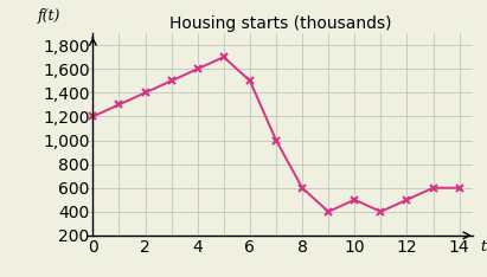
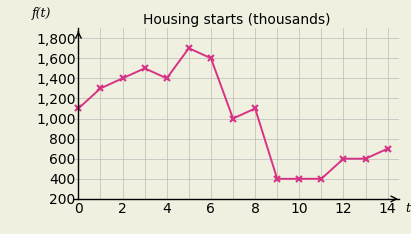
0: 1,200 -> 1,100
4: 1,600 -> 1,400
6: 1,500 -> 1,600
8: 600 -> 1,100
10: 500 -> 400
12: 500 -> 600
14: 600 -> 700
